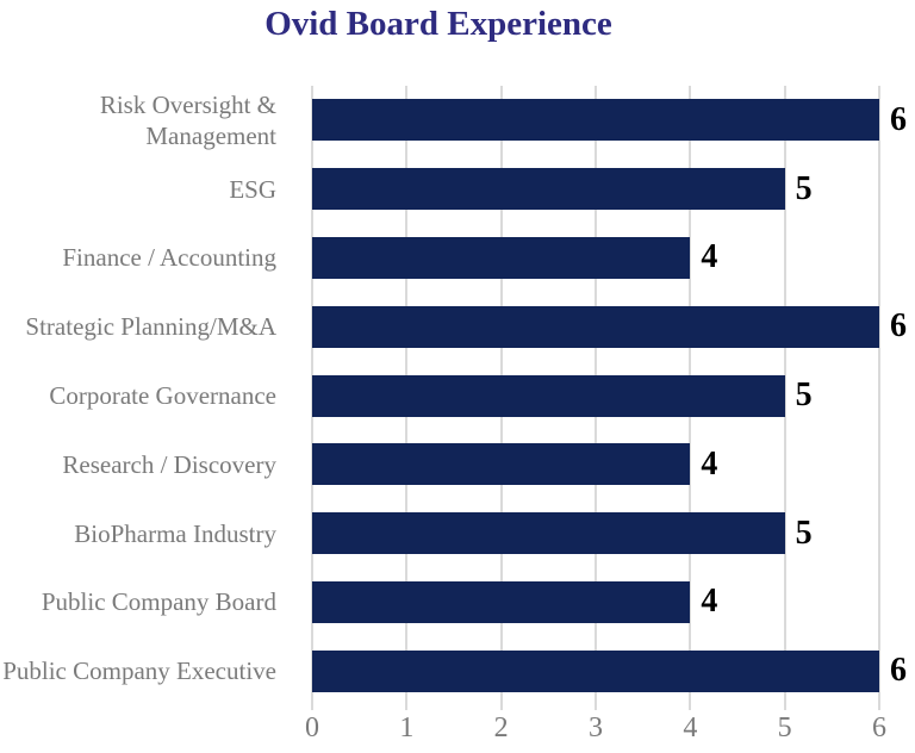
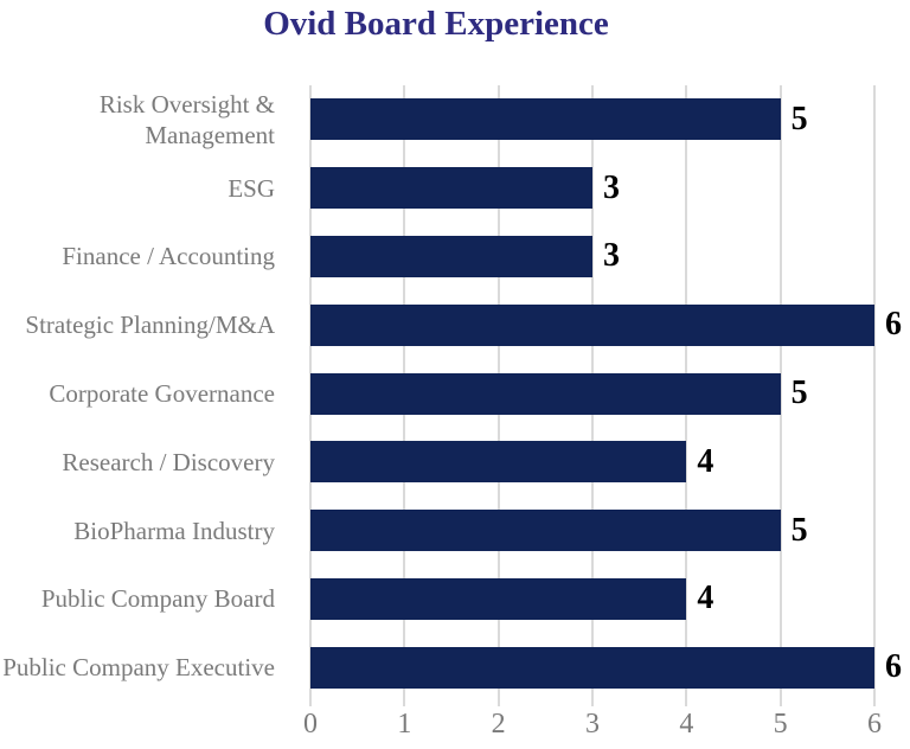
Risk Oversight & Management: 6 -> 5
ESG: 5 -> 3
Finance / Accounting: 4 -> 3
